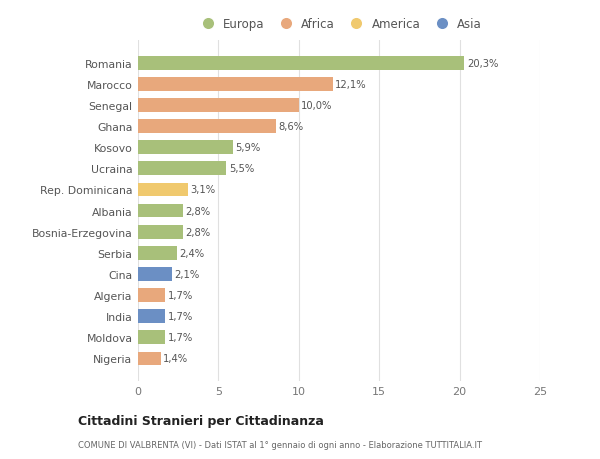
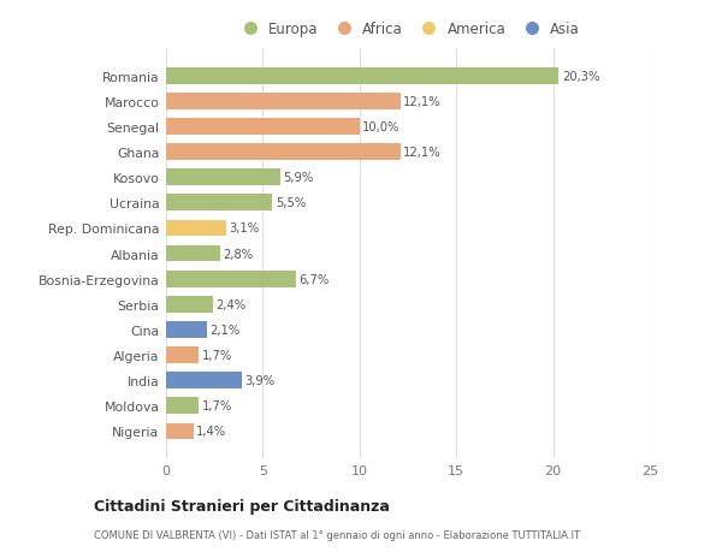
Ghana: 8,6% -> 12,1%
Bosnia-Erzegovina: 2,8% -> 6,7%
India: 1,7% -> 3,9%
